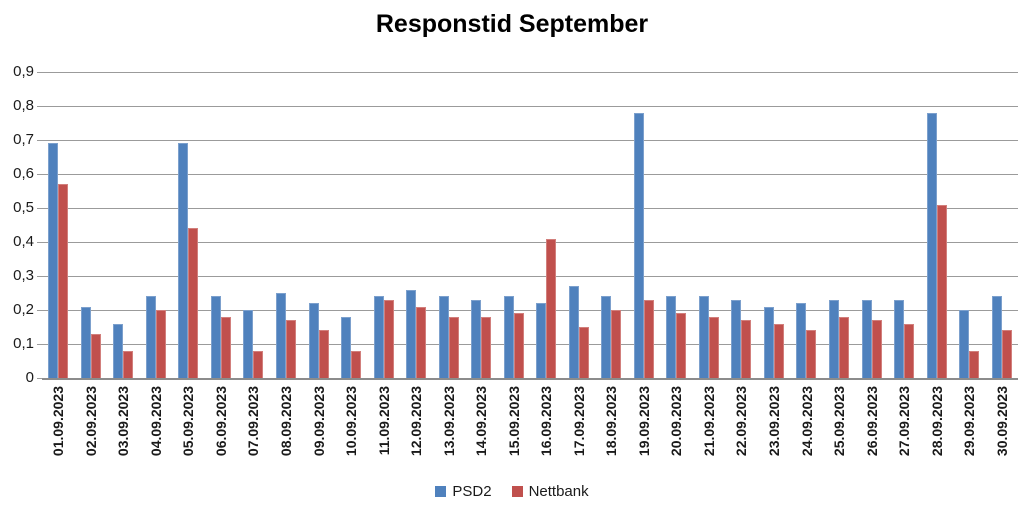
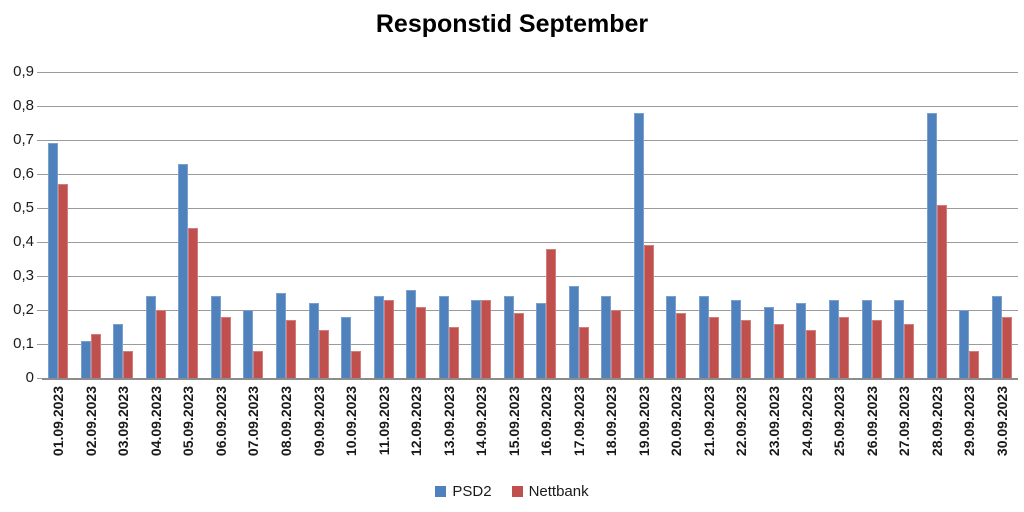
PSD2/02.09.2023: 0,21 -> 0,11
PSD2/05.09.2023: 0,69 -> 0,63
Nettbank/13.09.2023: 0,18 -> 0,15
Nettbank/14.09.2023: 0,18 -> 0,23
Nettbank/16.09.2023: 0,41 -> 0,38
Nettbank/19.09.2023: 0,23 -> 0,39
Nettbank/30.09.2023: 0,14 -> 0,18
